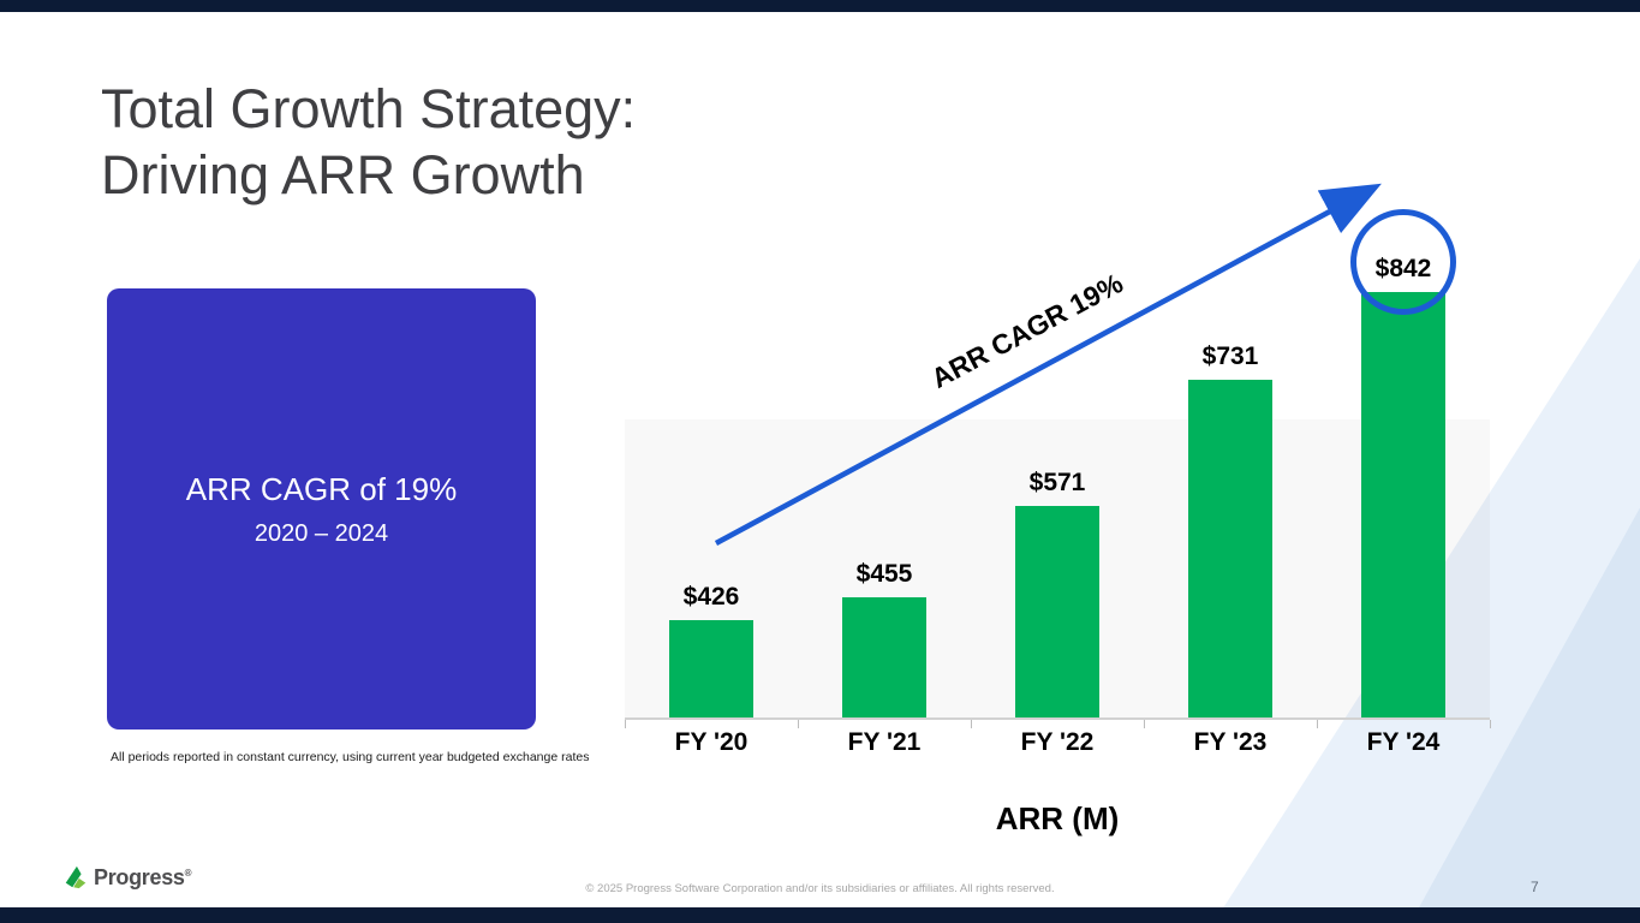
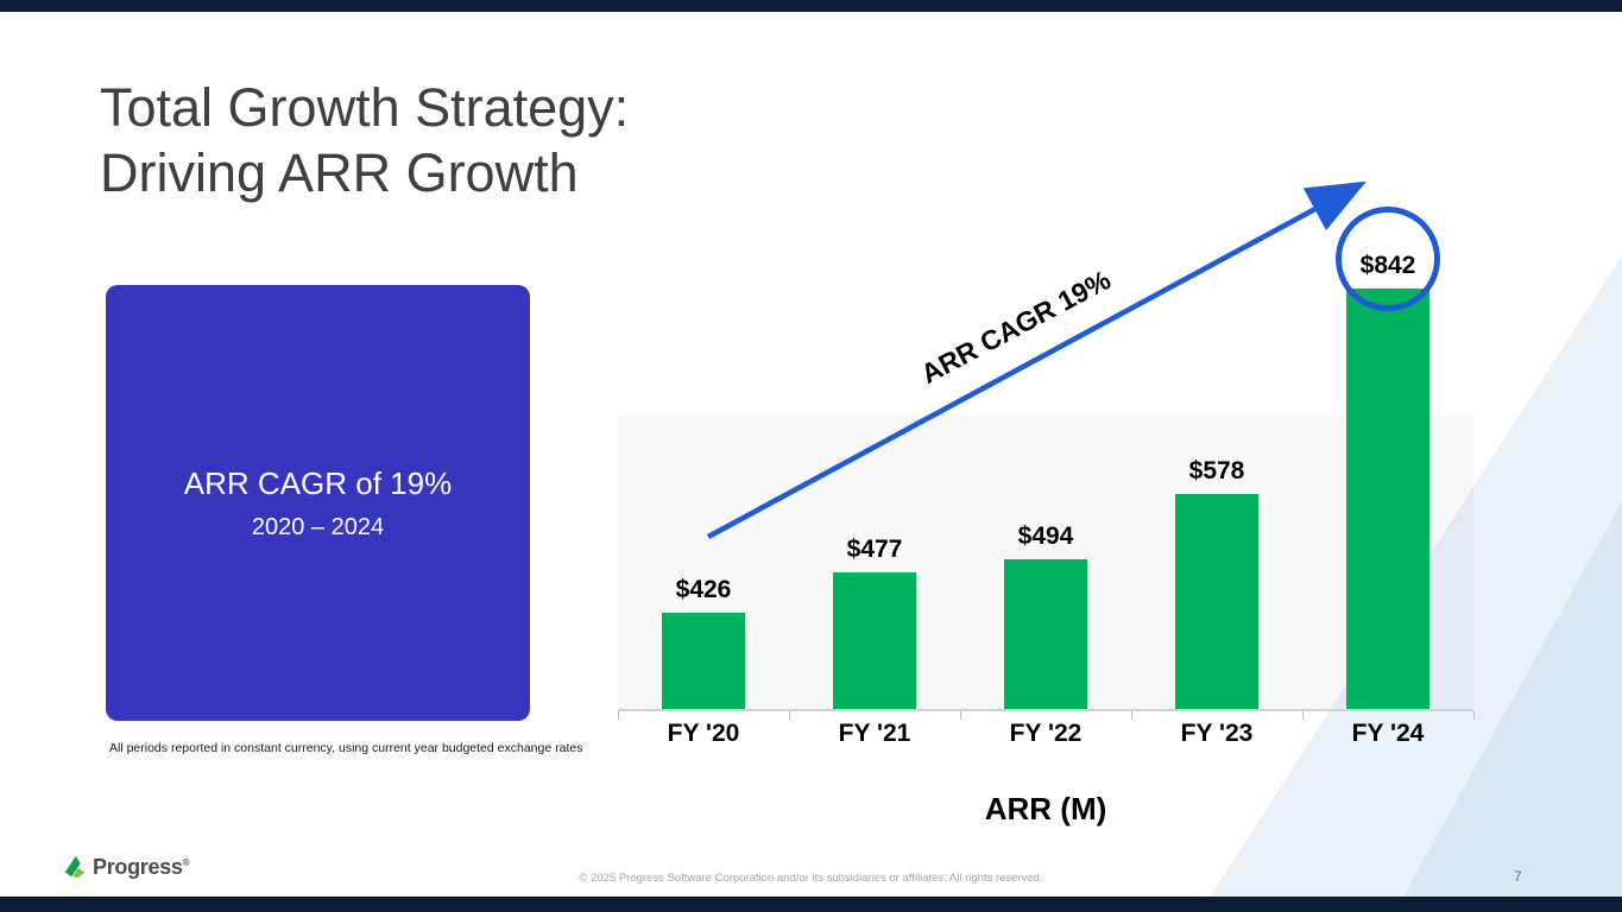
FY '21: $455 -> $477
FY '22: $571 -> $494
FY '23: $731 -> $578
